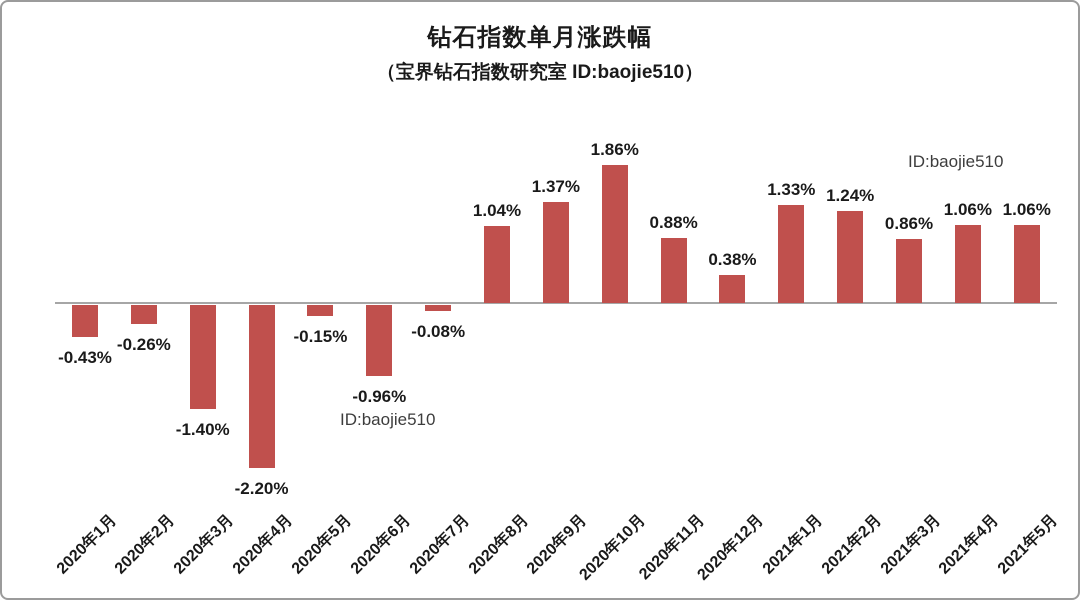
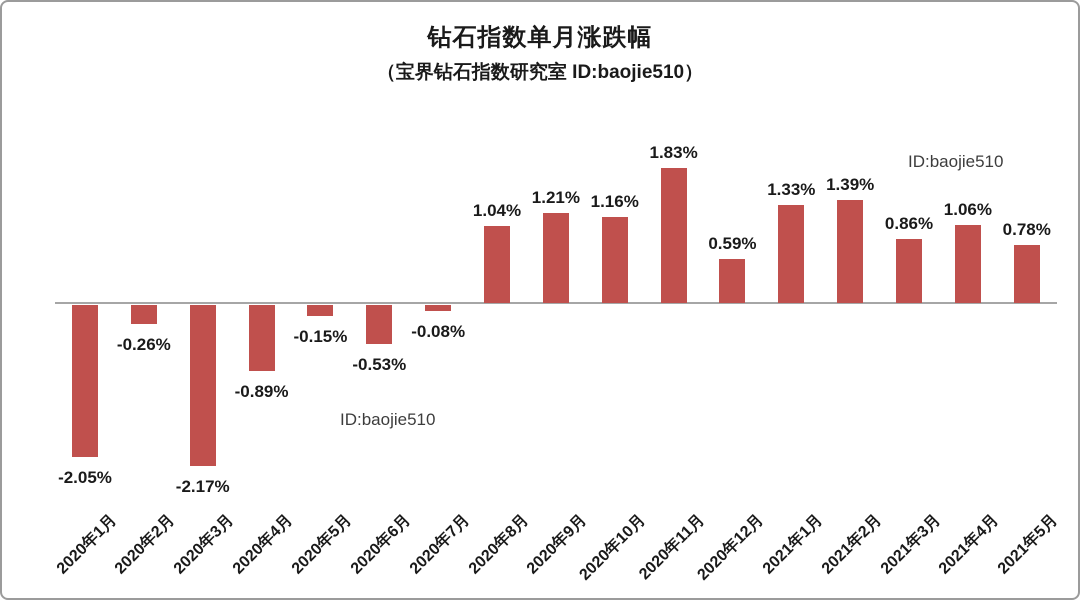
2020年1月: -0.43% -> -2.05%
2020年3月: -1.40% -> -2.17%
2020年4月: -2.20% -> -0.89%
2020年6月: -0.96% -> -0.53%
2020年9月: 1.37% -> 1.21%
2020年10月: 1.86% -> 1.16%
2020年11月: 0.88% -> 1.83%
2020年12月: 0.38% -> 0.59%
2021年2月: 1.24% -> 1.39%
2021年5月: 1.06% -> 0.78%
